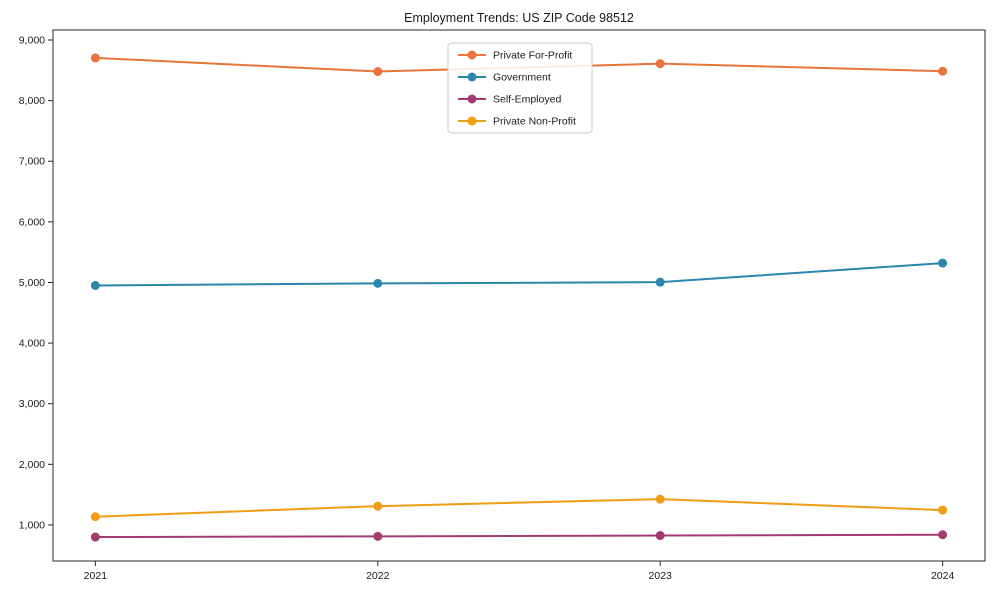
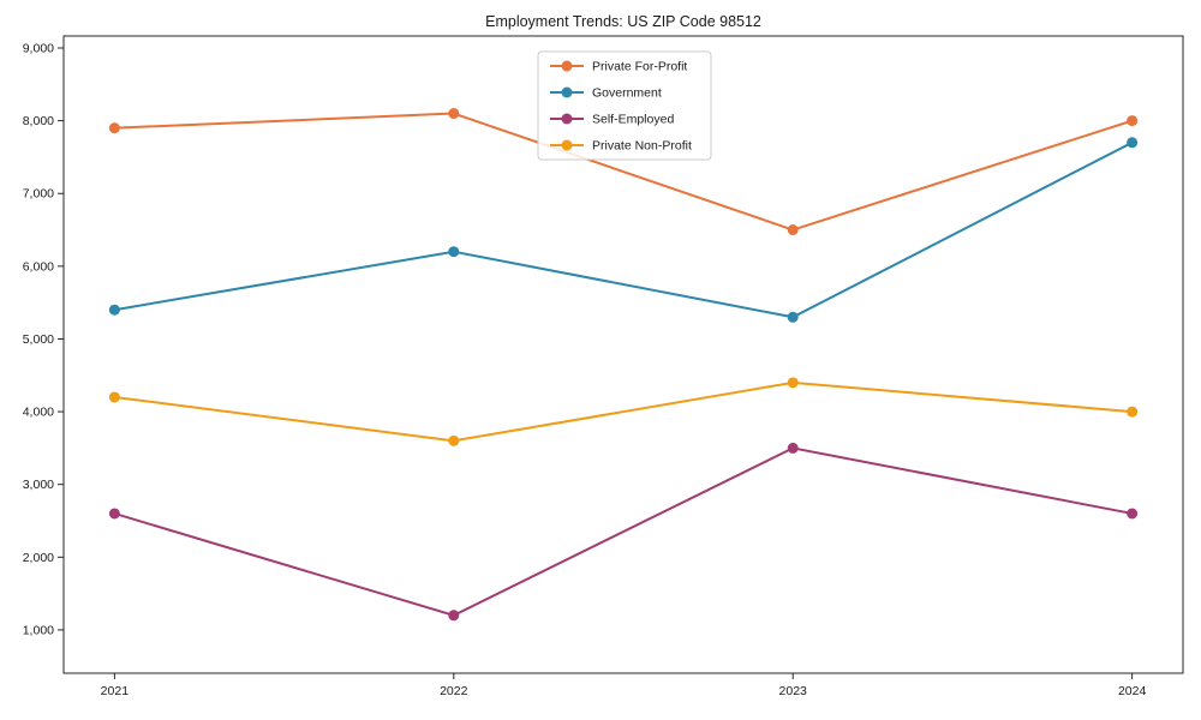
Private For-Profit/2021: 8700 -> 7900
Government/2021: 5000 -> 5400
Self-Employed/2021: 800 -> 2600
Private Non-Profit/2021: 1100 -> 4200
Private For-Profit/2022: 8500 -> 8100
Government/2022: 5000 -> 6200
Self-Employed/2022: 800 -> 1200
Private Non-Profit/2022: 1300 -> 3600
Private For-Profit/2023: 8600 -> 6500
Government/2023: 5000 -> 5300
Self-Employed/2023: 800 -> 3500
Private Non-Profit/2023: 1400 -> 4400
Private For-Profit/2024: 8500 -> 8000
Government/2024: 5300 -> 7700
Self-Employed/2024: 800 -> 2600
Private Non-Profit/2024: 1200 -> 4000
